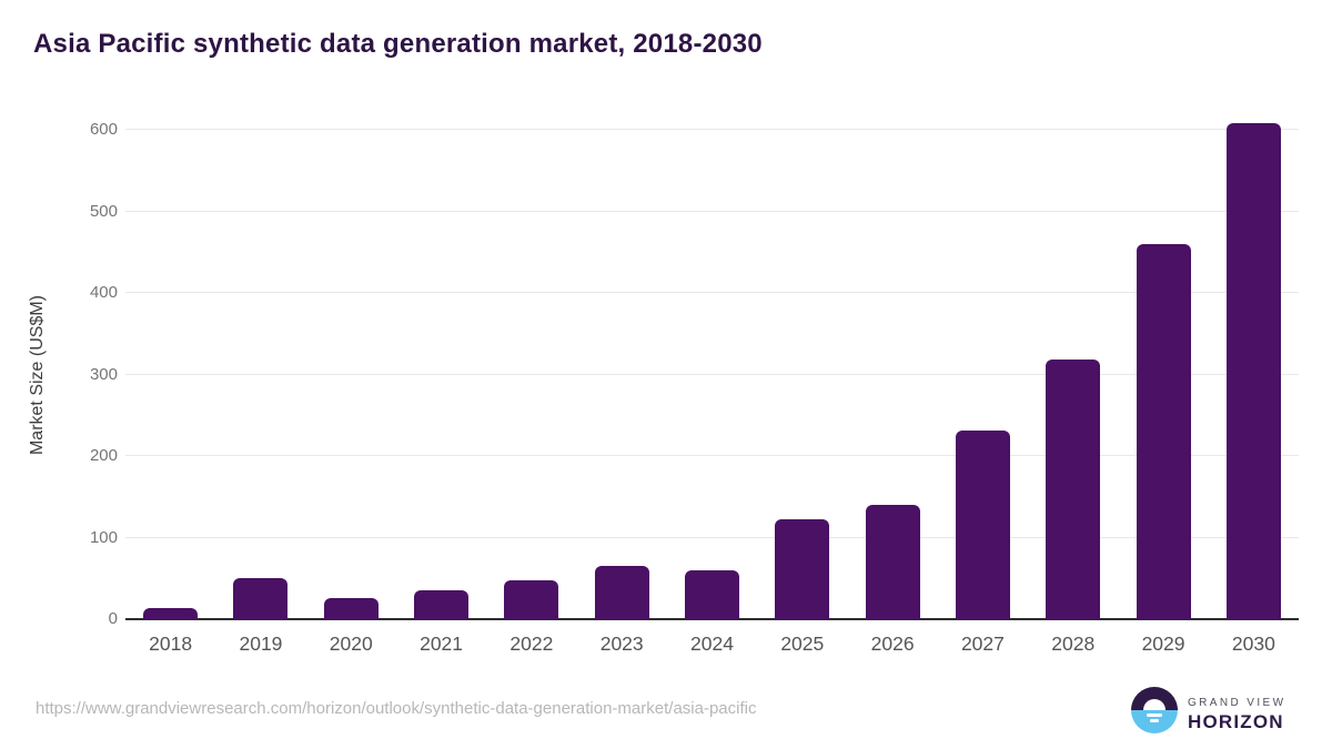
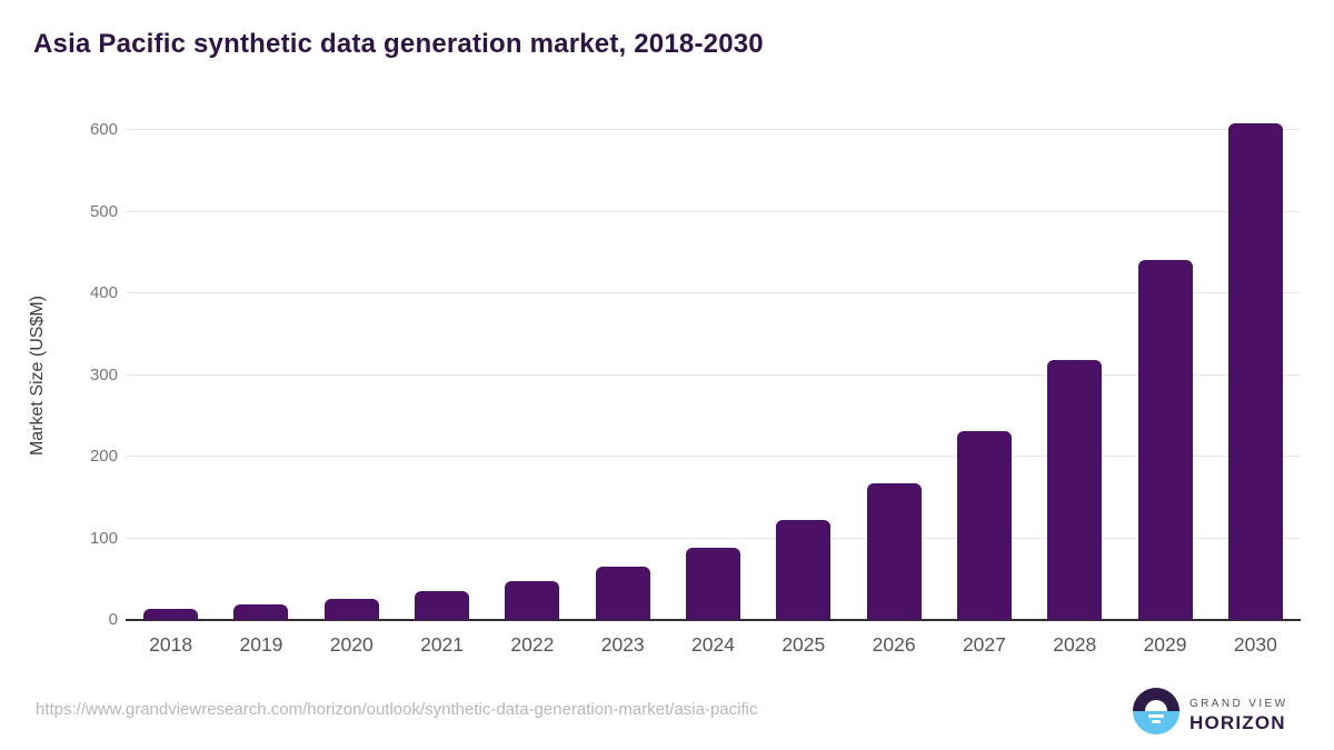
2019: 50 -> 20
2024: 60 -> 90
2026: 140 -> 170
2029: 460 -> 440
